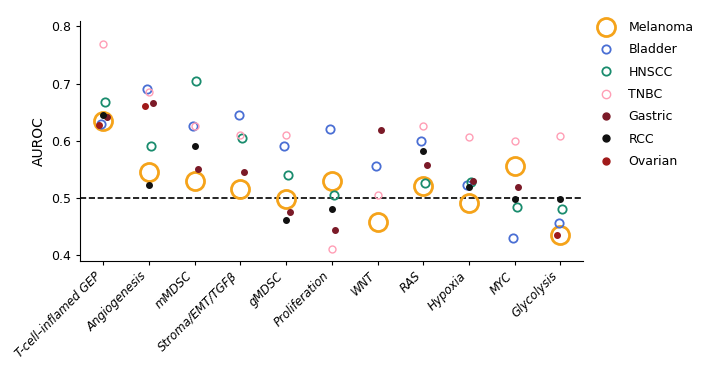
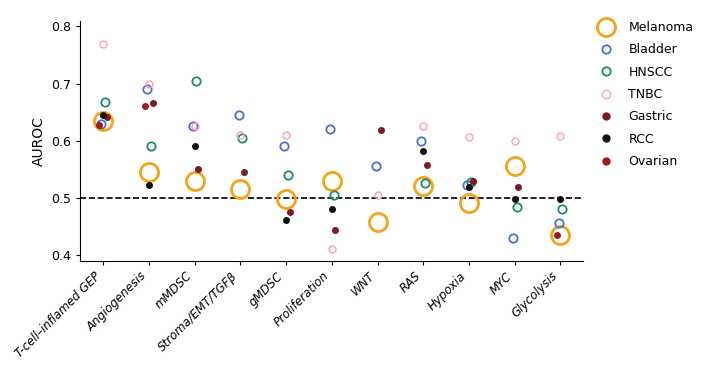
TNBC/Angiogenesis: 0.686 -> 0.700
